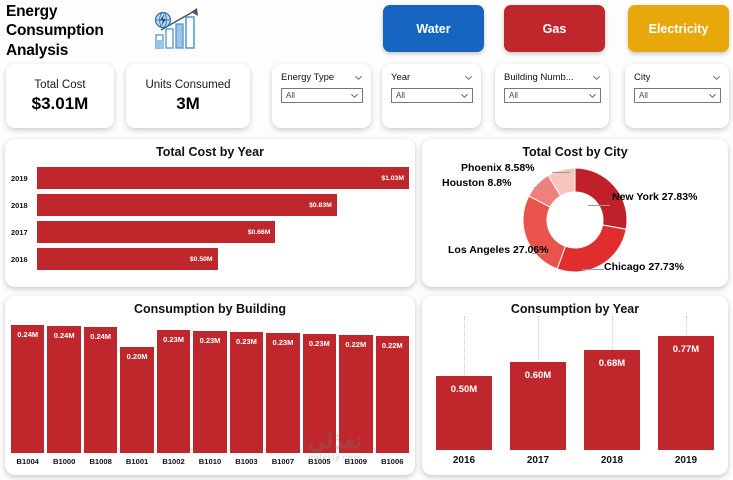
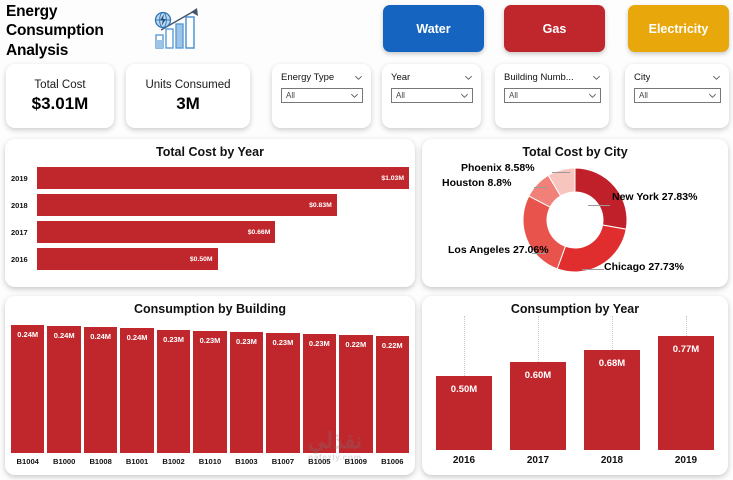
Consumption by Building/B1001: 0.20M -> 0.24M
